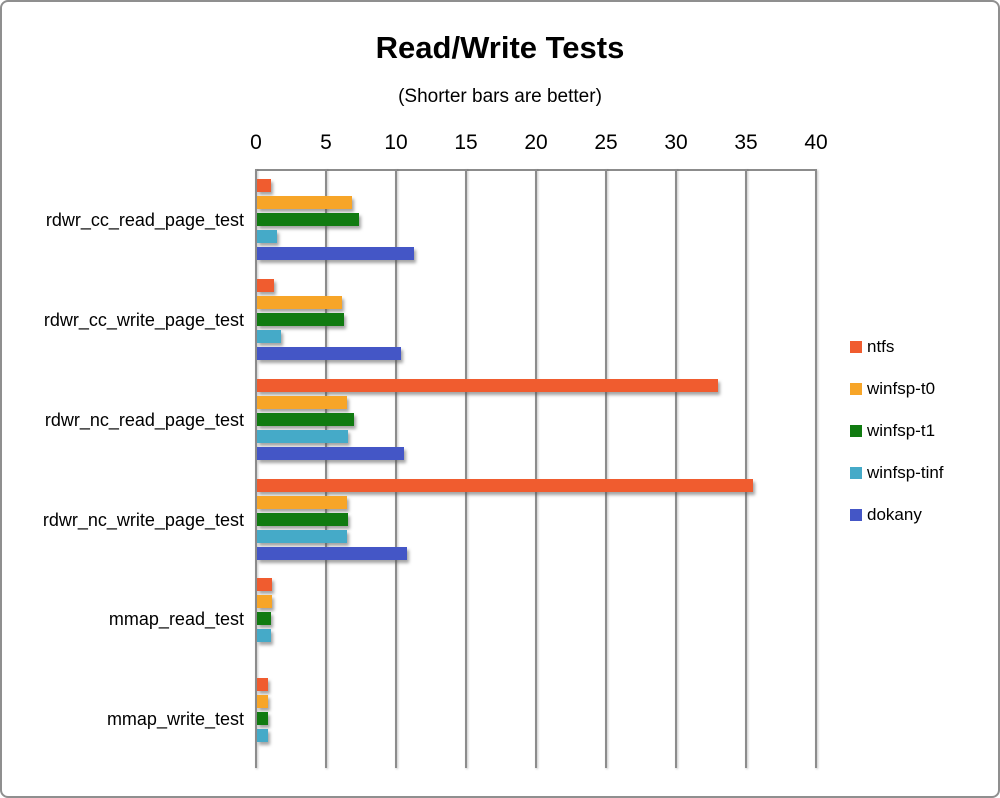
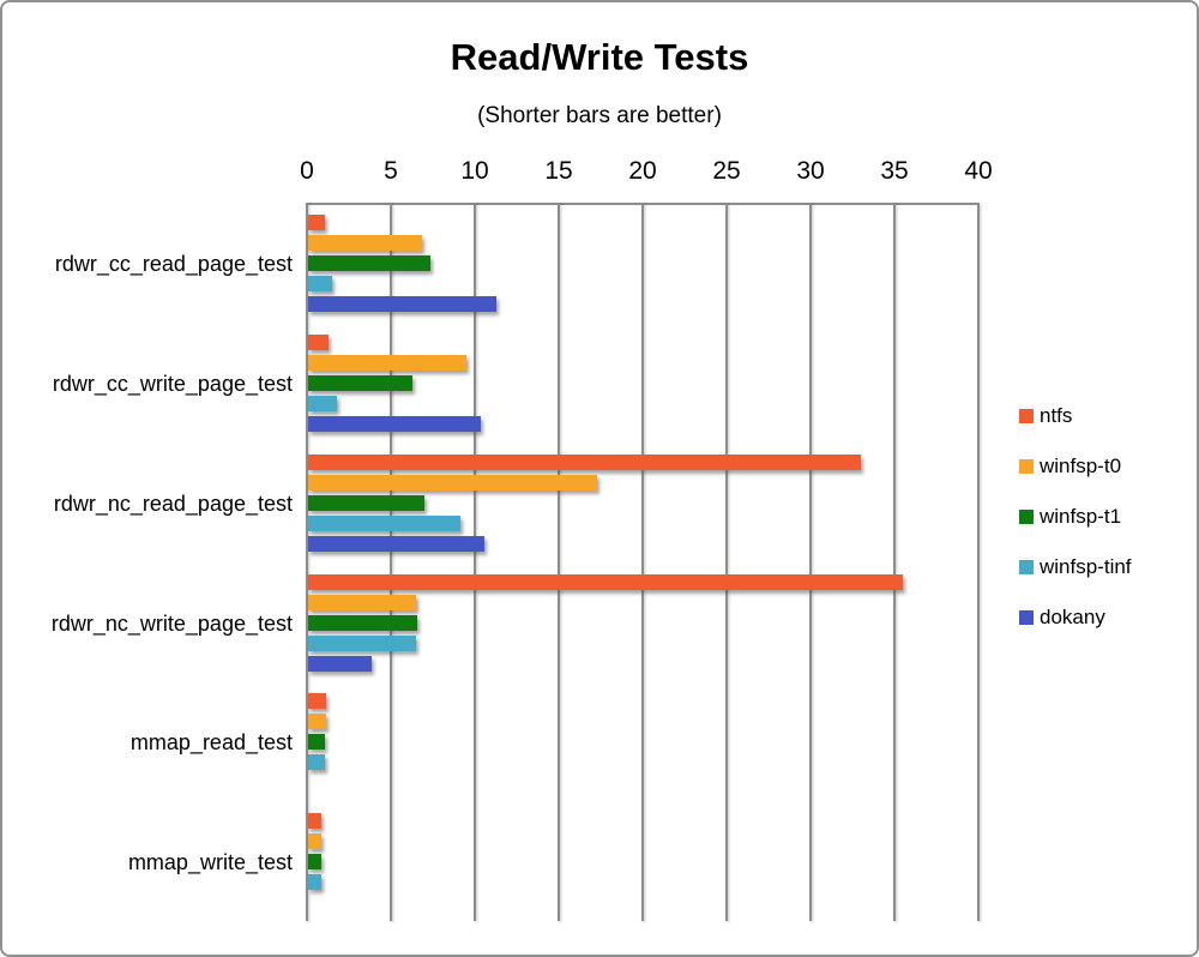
winfsp-t0/rdwr_cc_write_page_test: 6.1 -> 9.4
winfsp-t0/rdwr_nc_read_page_test: 6.4 -> 17.2
winfsp-tinf/rdwr_nc_read_page_test: 6.5 -> 9.1
dokany/rdwr_nc_write_page_test: 10.7 -> 3.8
